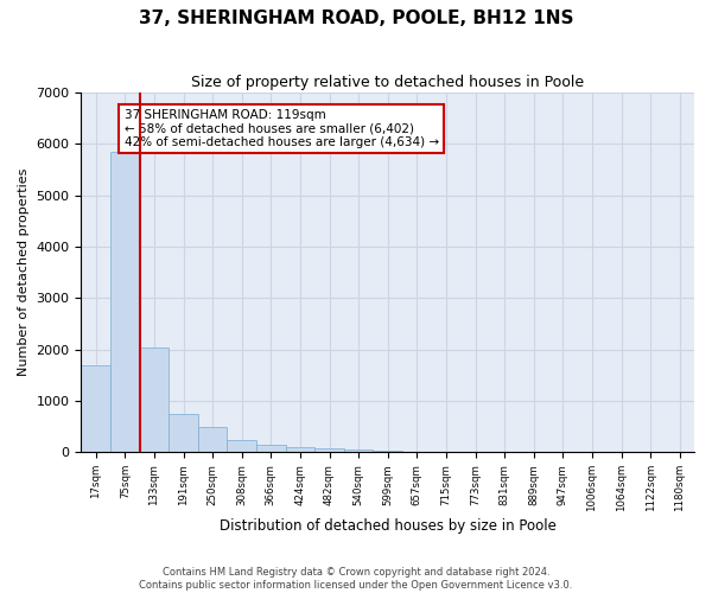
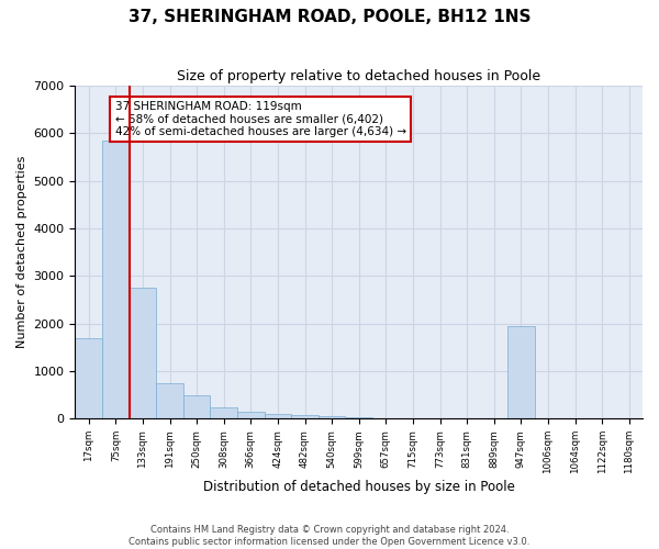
133sqm: 2050 -> 2750
947sqm: 0 -> 1950
